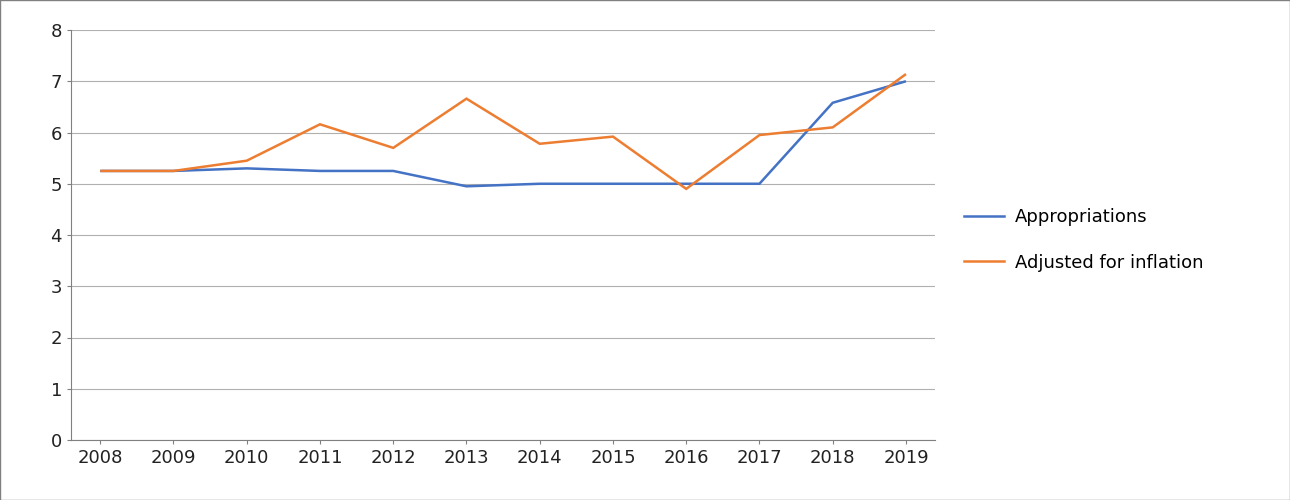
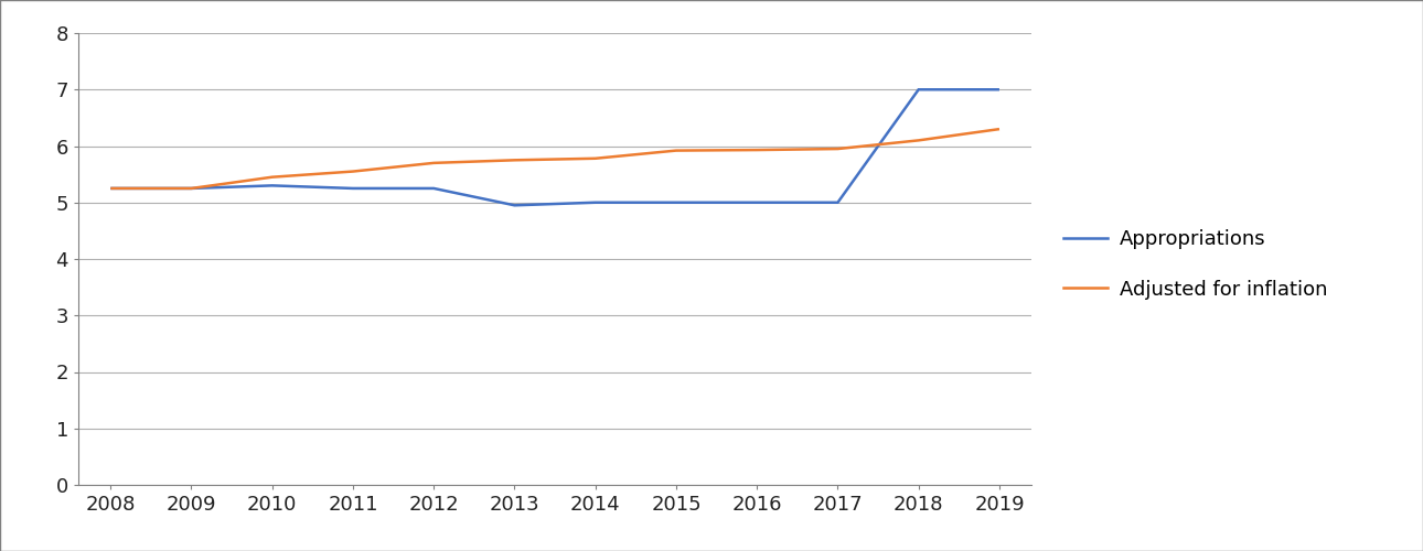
Adjusted for inflation/2011: 6.16 -> 5.55
Adjusted for inflation/2013: 6.66 -> 5.75
Adjusted for inflation/2016: 4.90 -> 5.93
Appropriations/2018: 6.58 -> 7.00
Adjusted for inflation/2019: 7.14 -> 6.30
